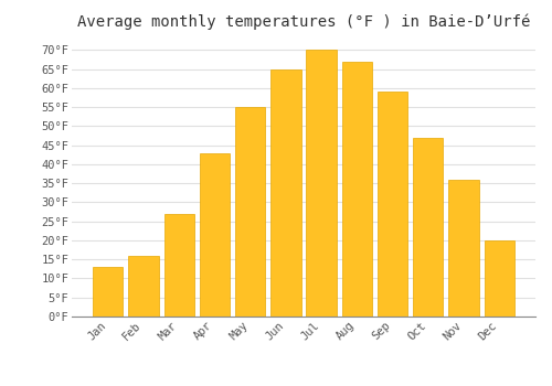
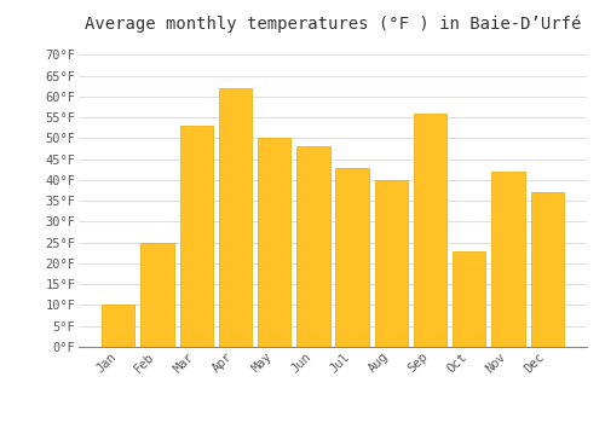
Jan: 13°F -> 10°F
Feb: 16°F -> 25°F
Mar: 27°F -> 53°F
Apr: 43°F -> 62°F
May: 55°F -> 50°F
Jun: 65°F -> 48°F
Jul: 70°F -> 43°F
Aug: 67°F -> 40°F
Sep: 59°F -> 56°F
Oct: 47°F -> 23°F
Nov: 36°F -> 42°F
Dec: 20°F -> 37°F
